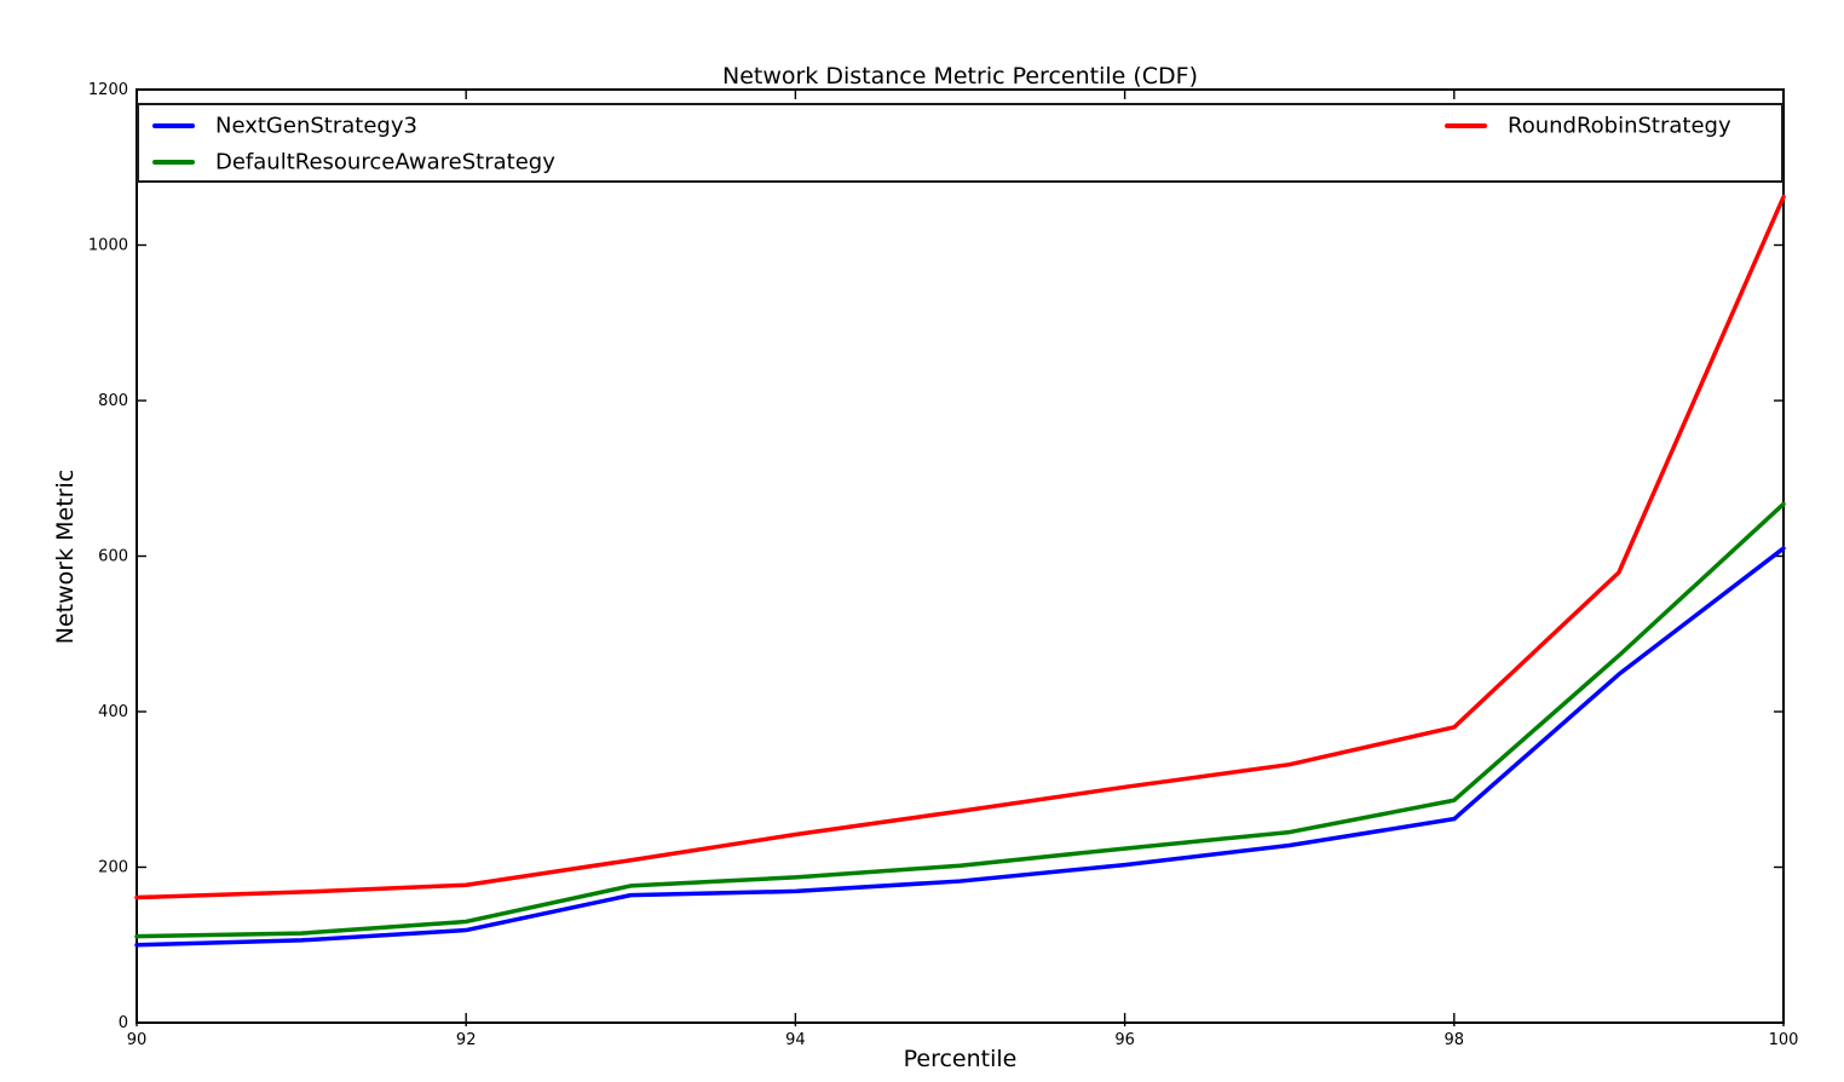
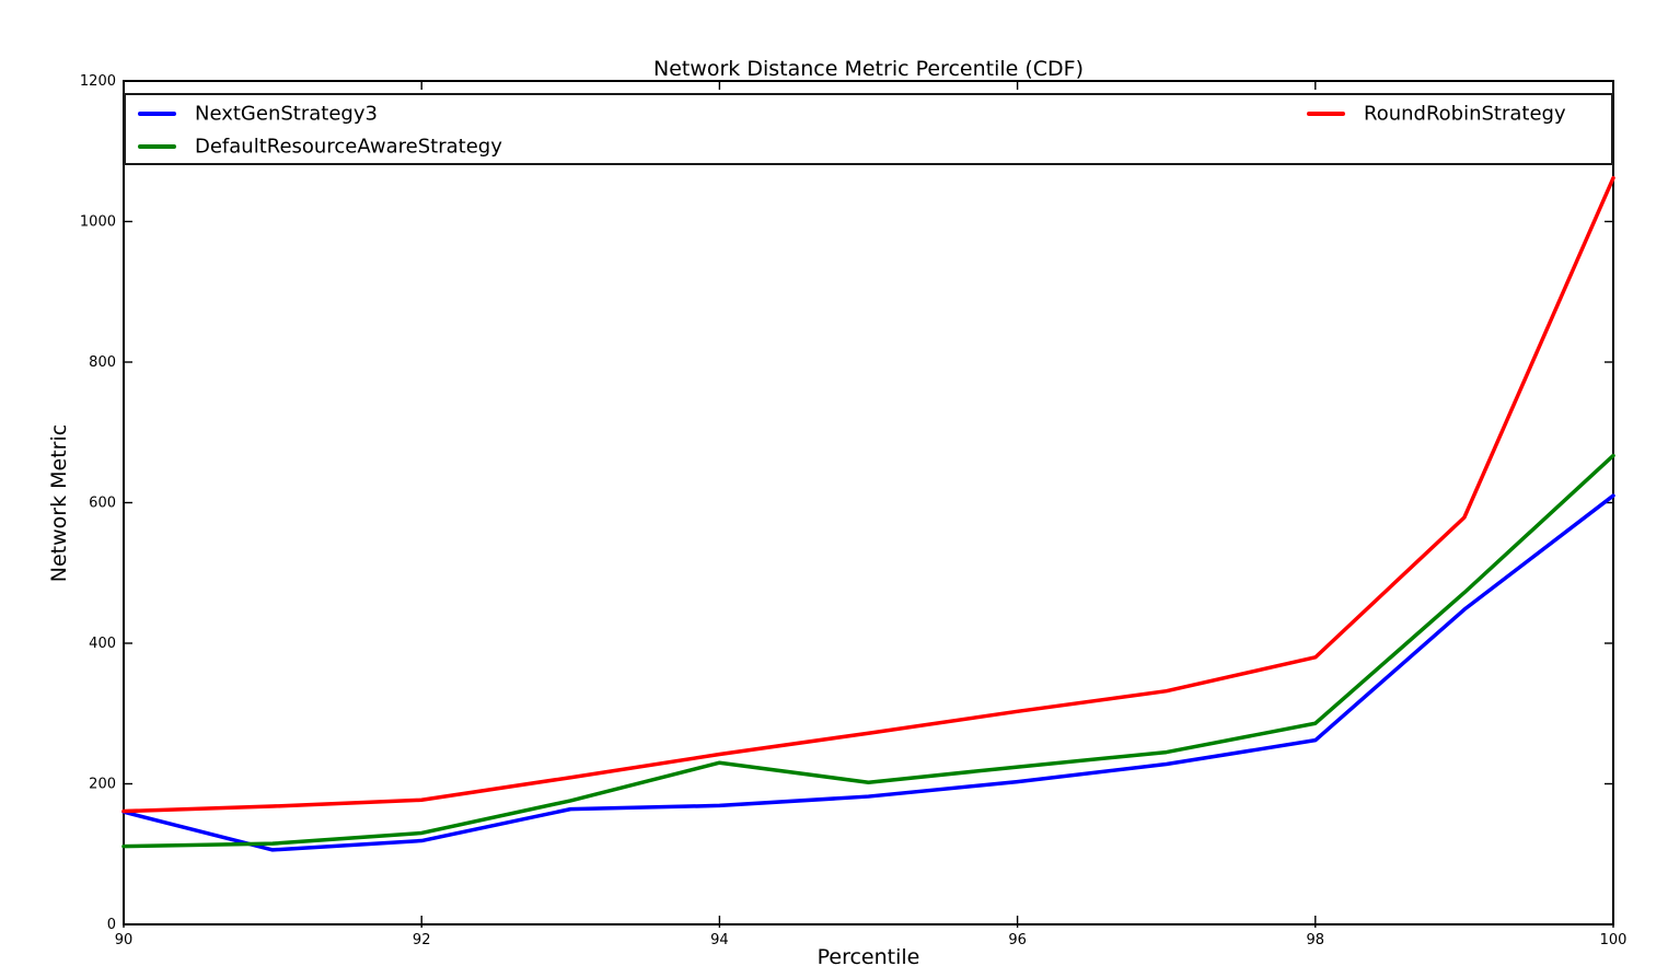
NextGenStrategy3/90: 100 -> 160
DefaultResourceAwareStrategy/94: 190 -> 230
